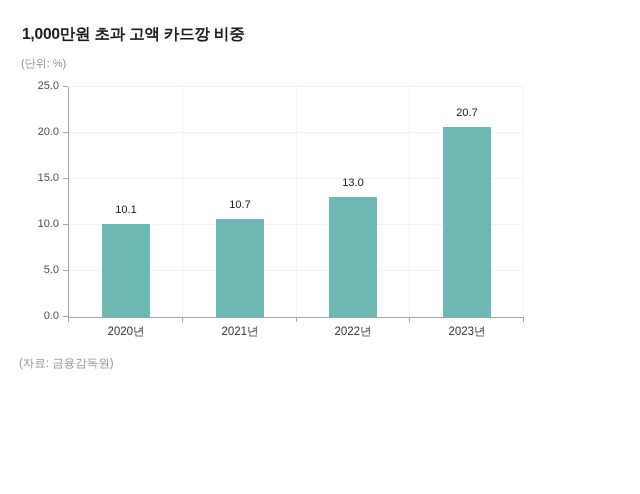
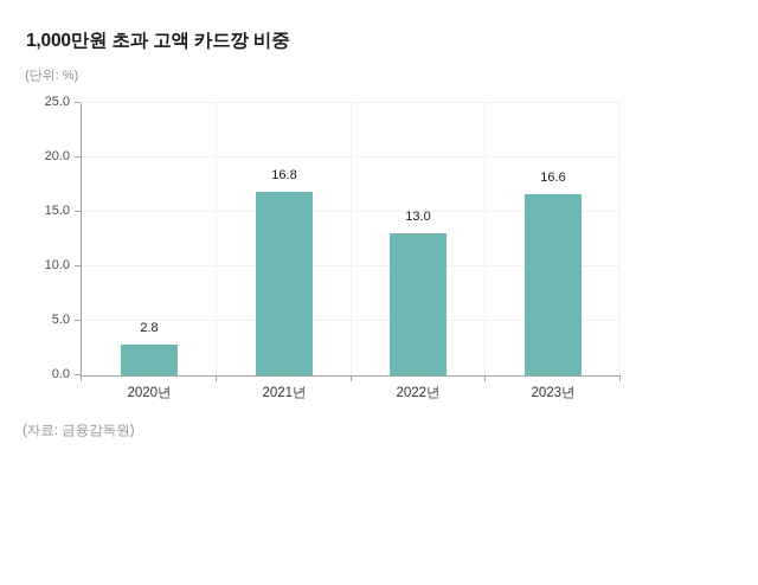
2020년: 10.1 -> 2.8
2021년: 10.7 -> 16.8
2023년: 20.7 -> 16.6
